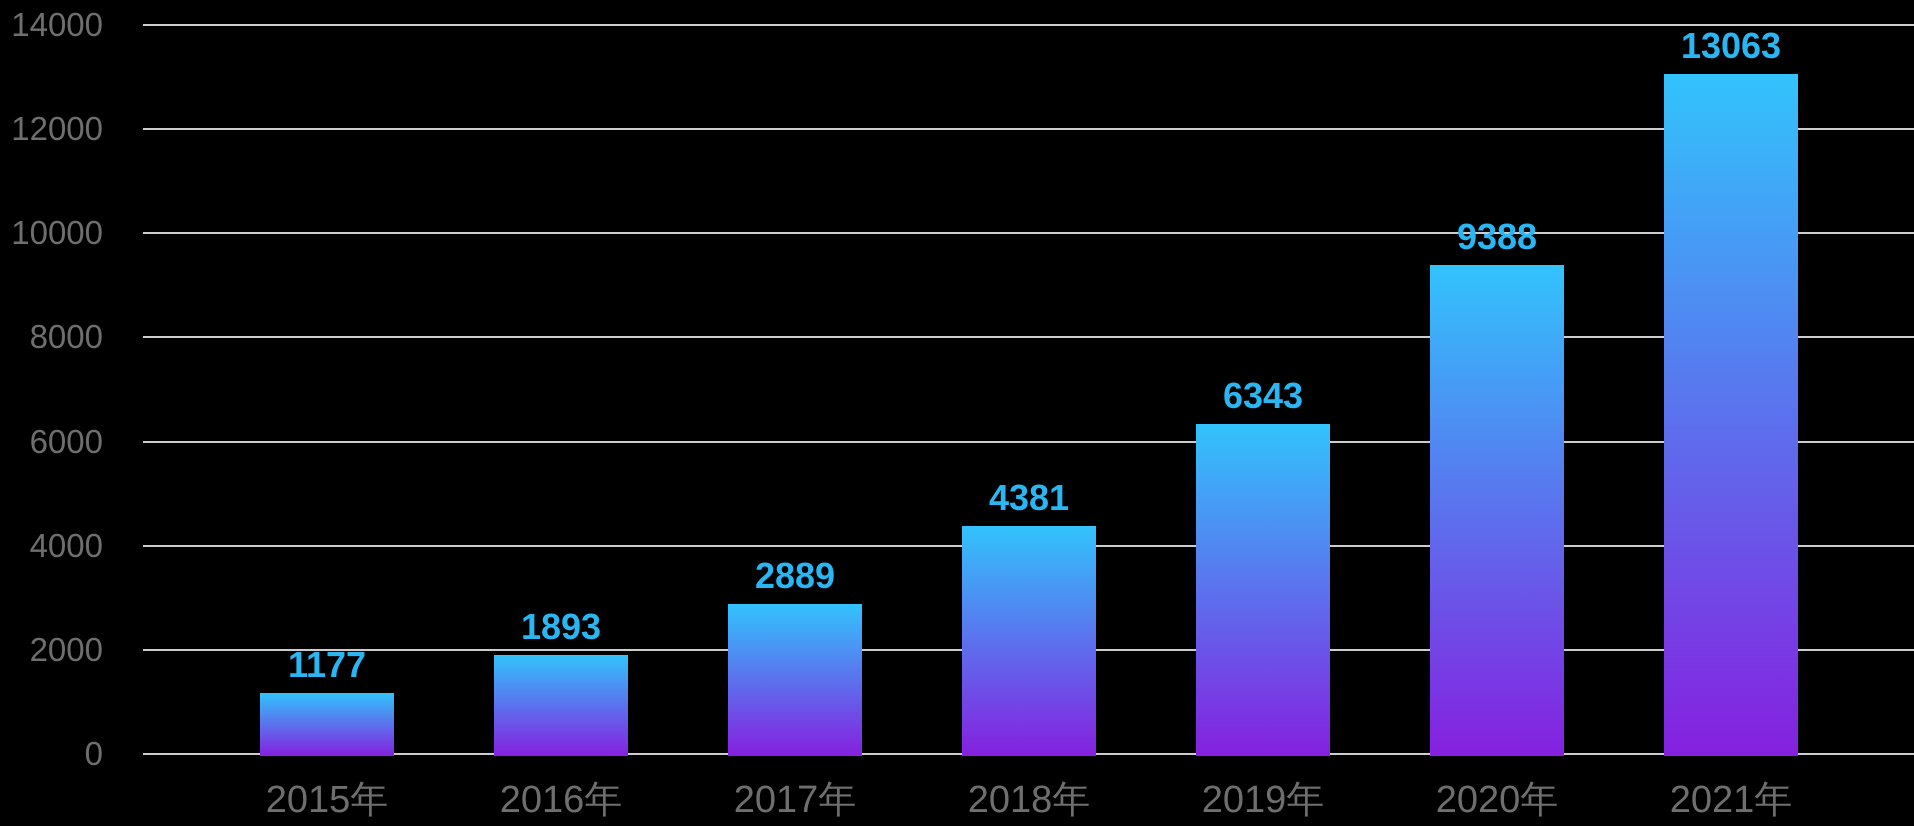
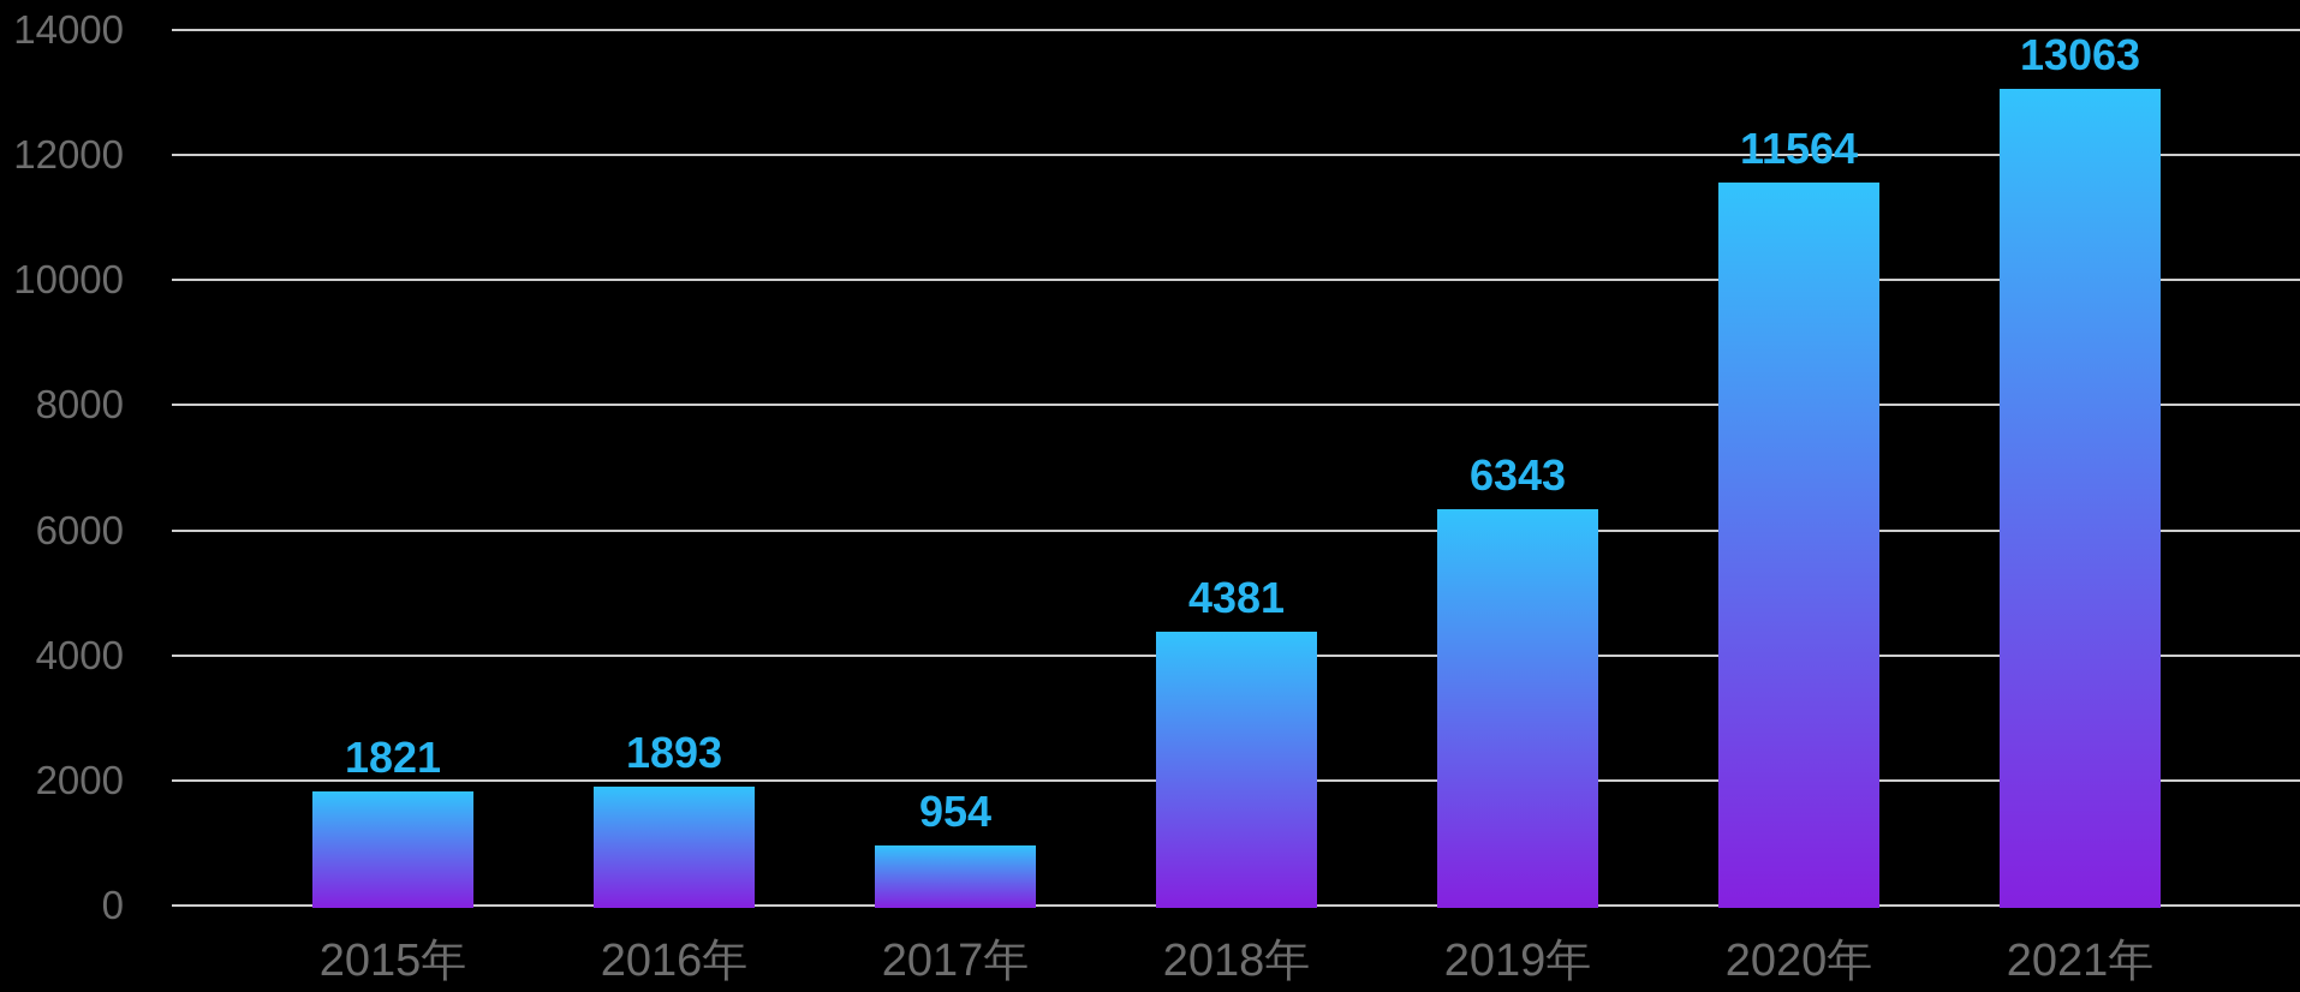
2015年: 1177 -> 1821
2017年: 2889 -> 954
2020年: 9388 -> 11564
